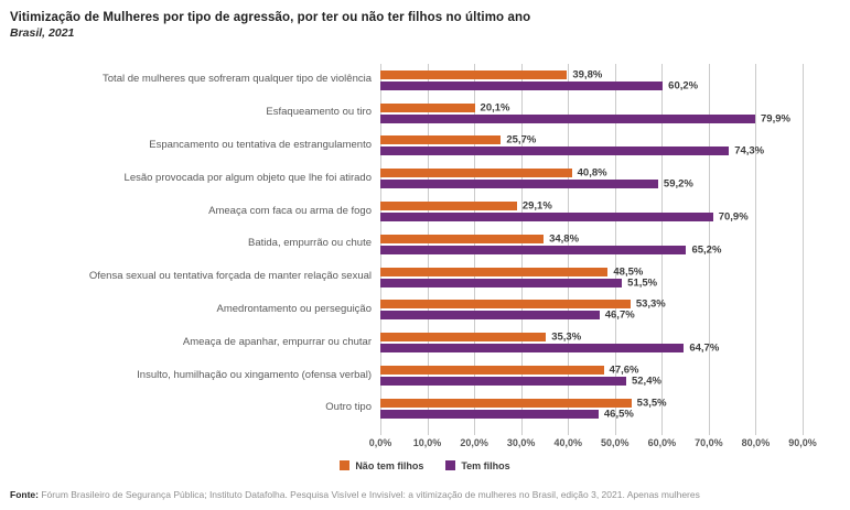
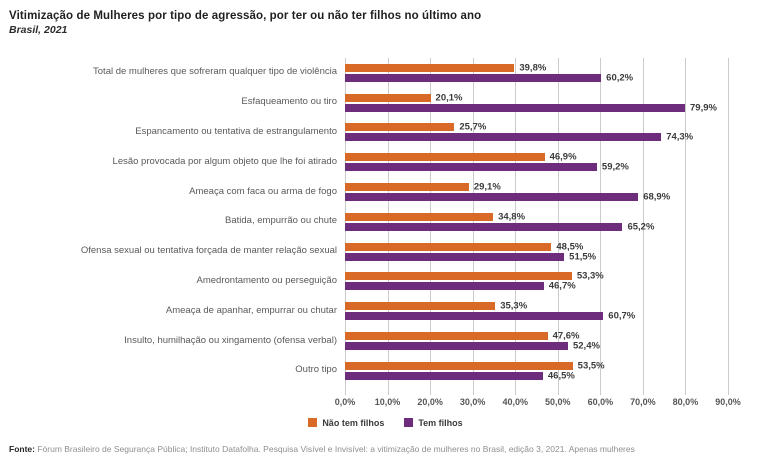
Não tem filhos/Lesão provocada por algum objeto que lhe foi atirado: 40,8% -> 46,9%
Tem filhos/Ameaça com faca ou arma de fogo: 70,9% -> 68,9%
Tem filhos/Ameaça de apanhar, empurrar ou chutar: 64,7% -> 60,7%
